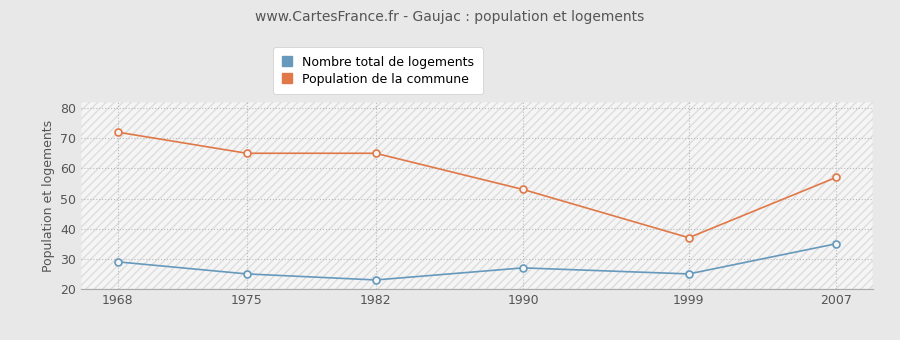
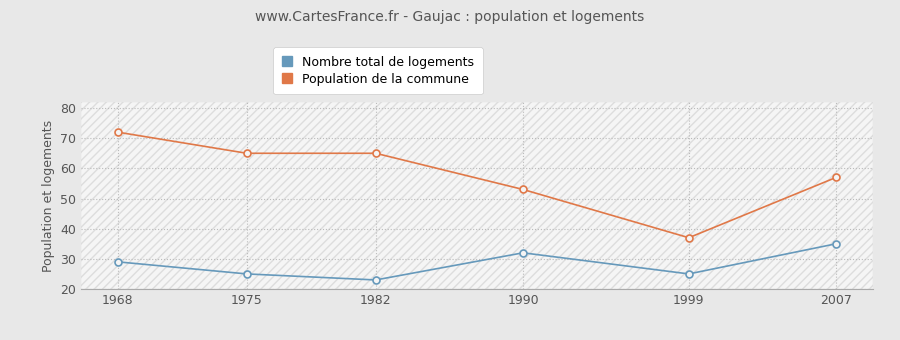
Nombre total de logements/1990: 27 -> 32
